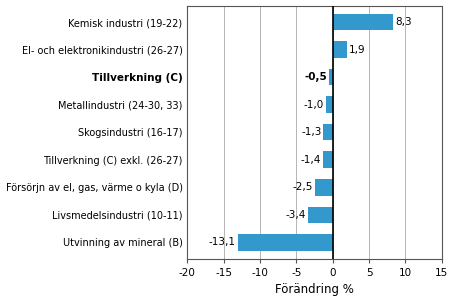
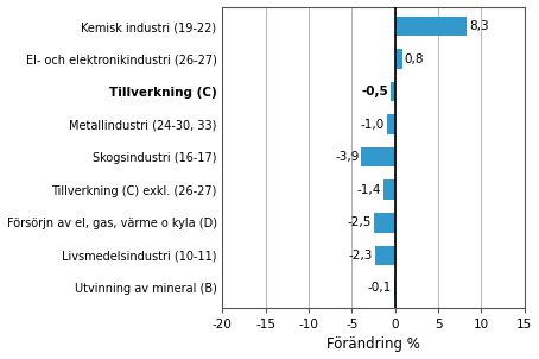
El- och elektronikindustri (26-27): 1,9 -> 0,8
Skogsindustri (16-17): -1,3 -> -3,9
Livsmedelsindustri (10-11): -3,4 -> -2,3
Utvinning av mineral (B): -13,1 -> -0,1
